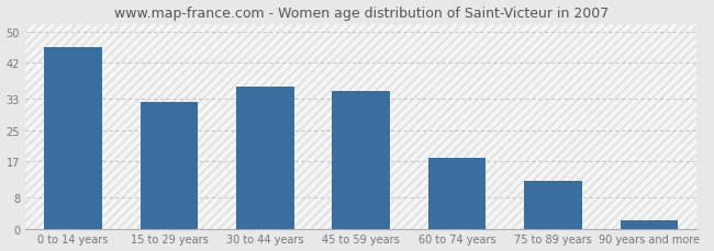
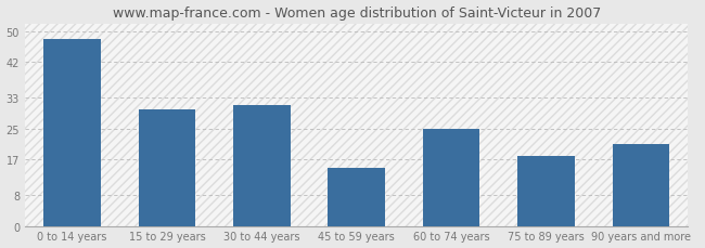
0 to 14 years: 46 -> 48
15 to 29 years: 32 -> 30
30 to 44 years: 36 -> 31
45 to 59 years: 35 -> 15
60 to 74 years: 18 -> 25
75 to 89 years: 12 -> 18
90 years and more: 2 -> 21
